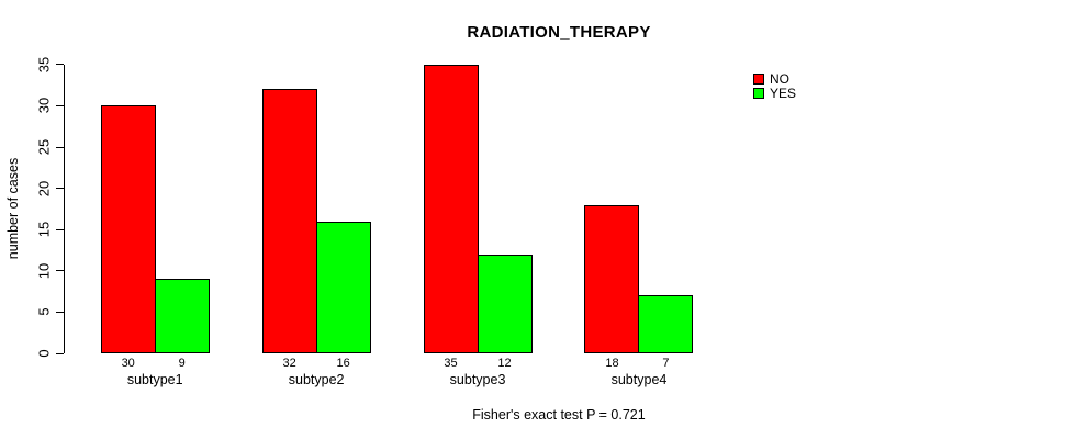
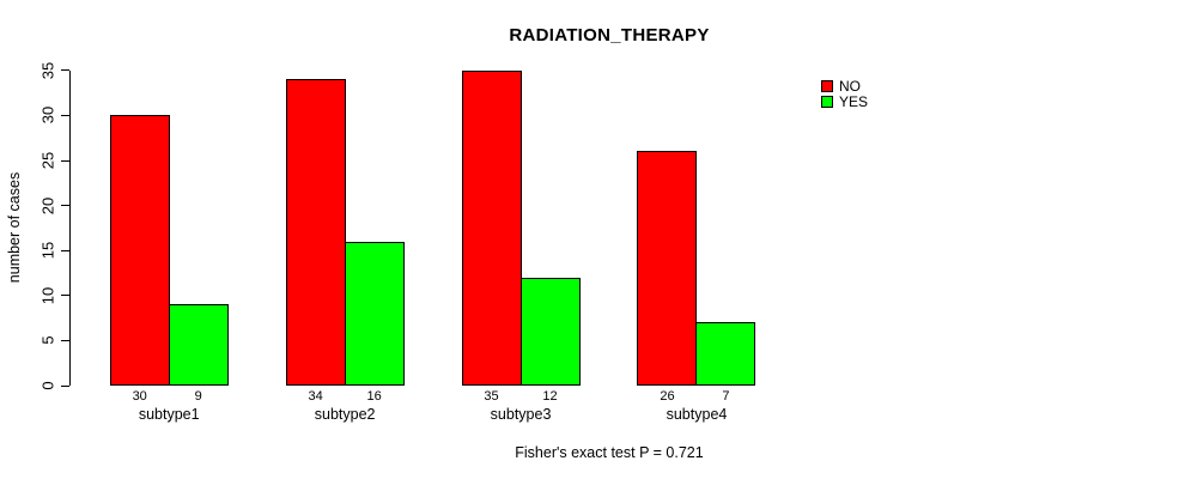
NO/subtype2: 32 -> 34
NO/subtype4: 18 -> 26
